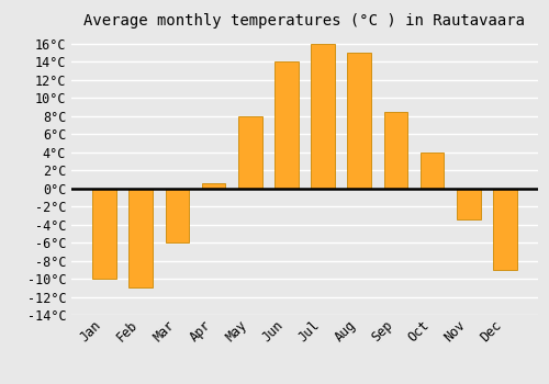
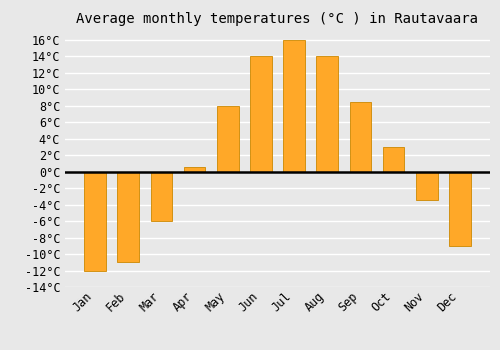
Jan: -10.0°C -> -12.0°C
Aug: 15.0°C -> 14.0°C
Oct: 4.0°C -> 3.0°C
